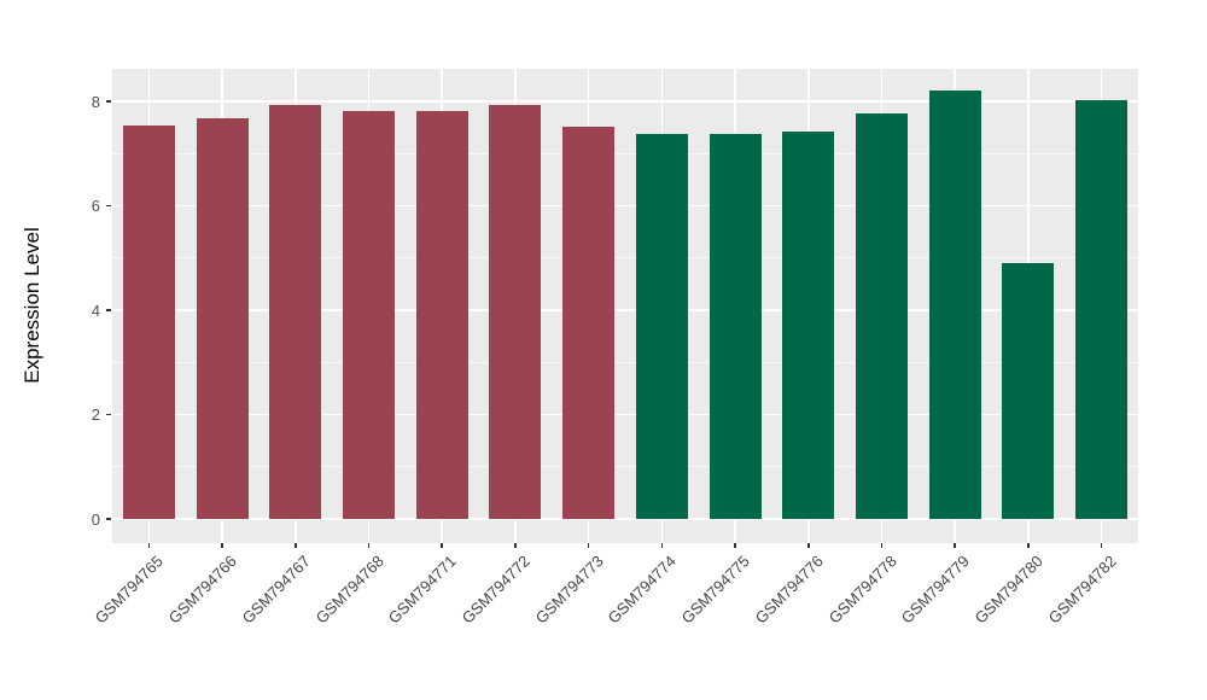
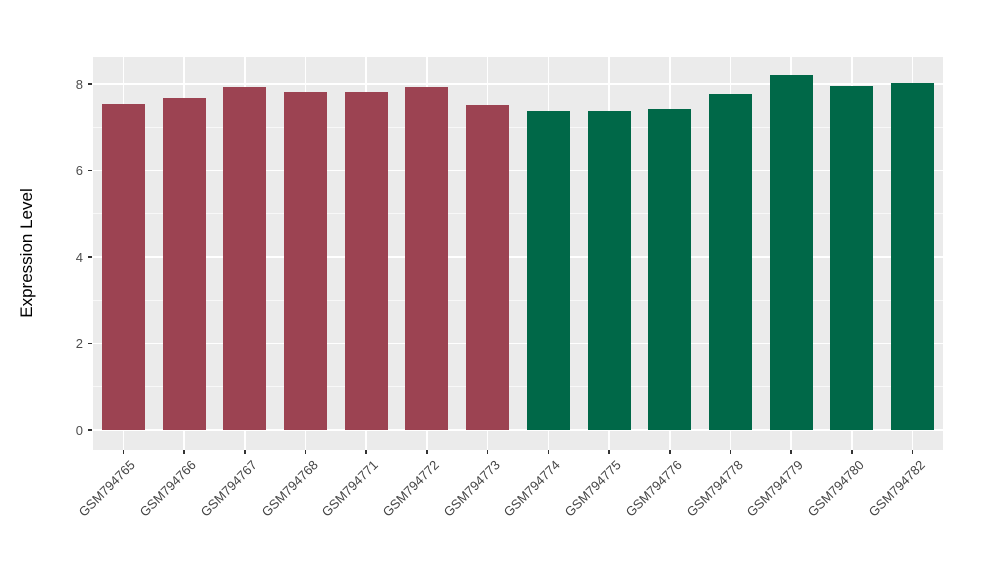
GSM794780: 4.9 -> 8.0
